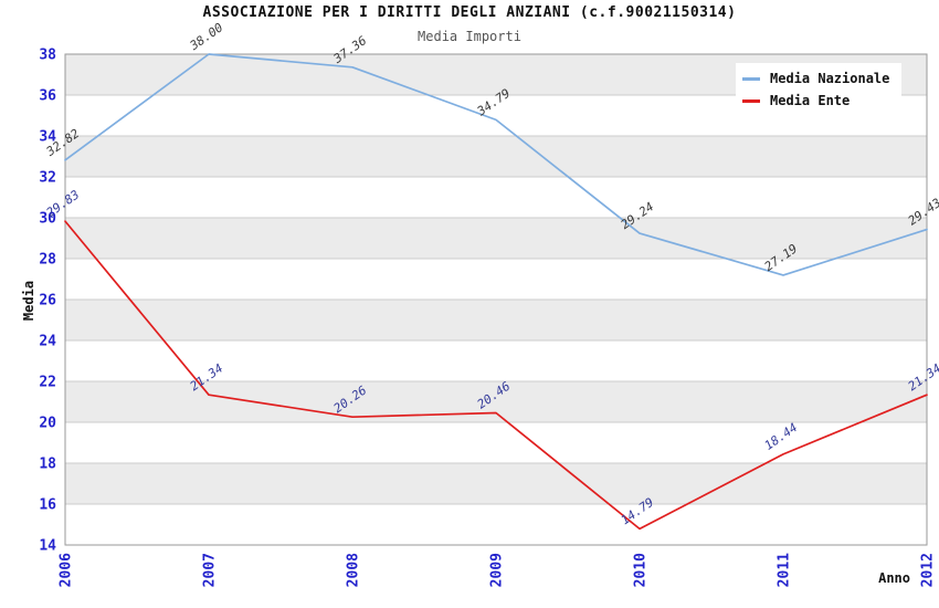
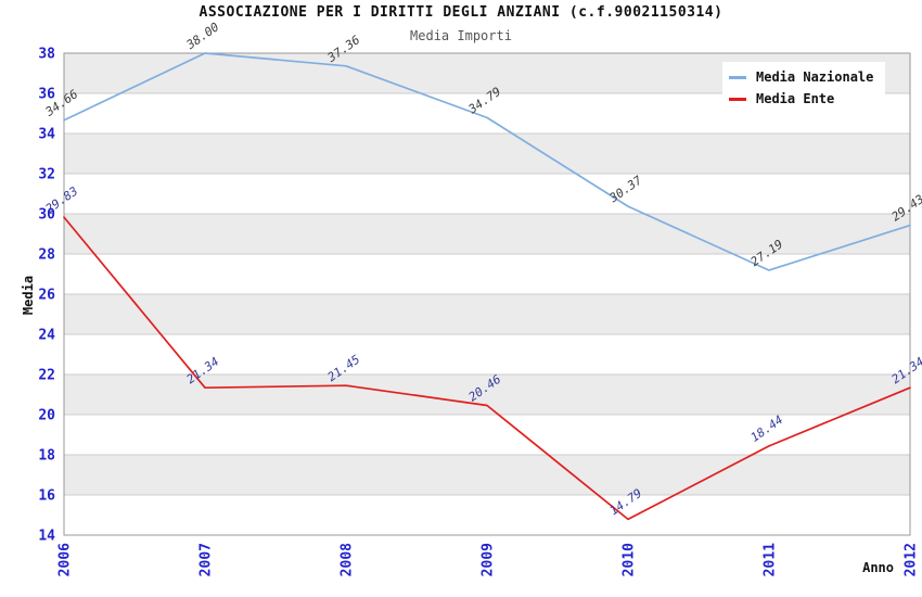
Media Nazionale/2006: 32.82 -> 34.66
Media Ente/2008: 20.26 -> 21.45
Media Nazionale/2010: 29.24 -> 30.37
